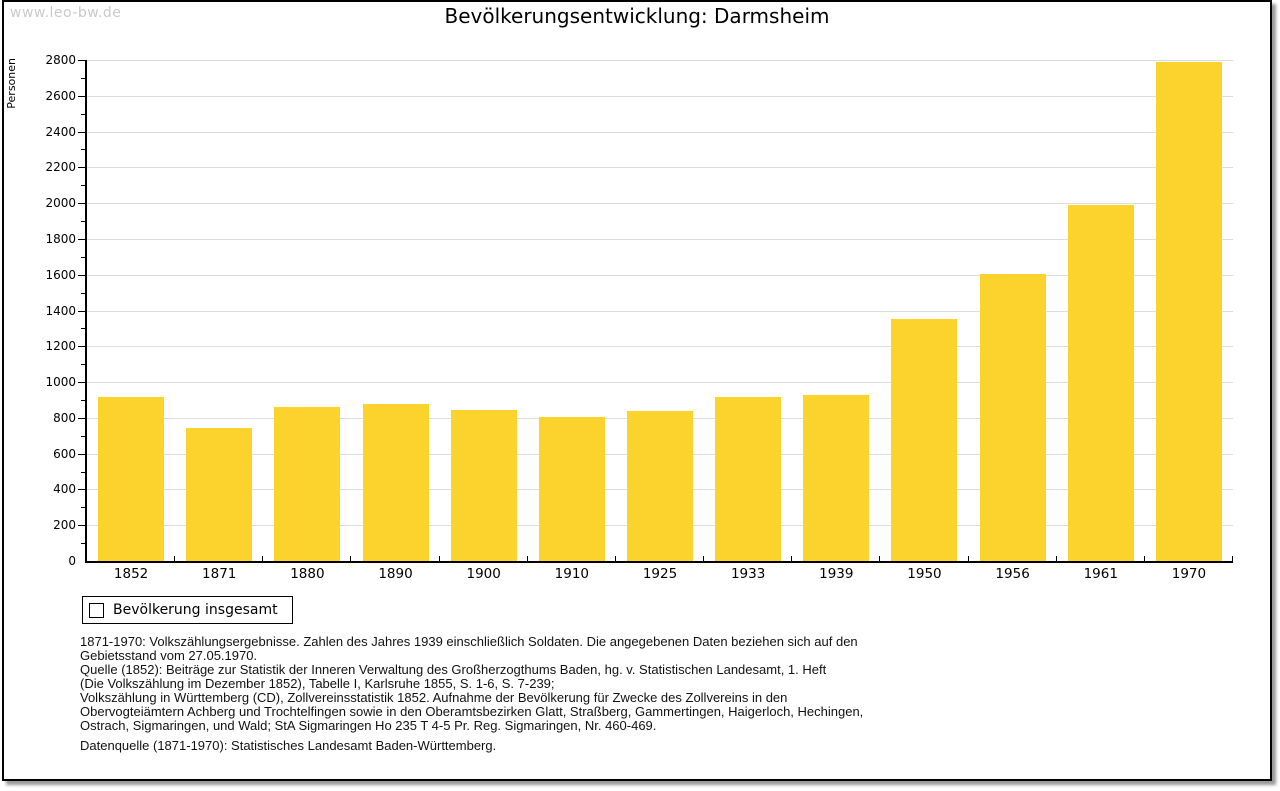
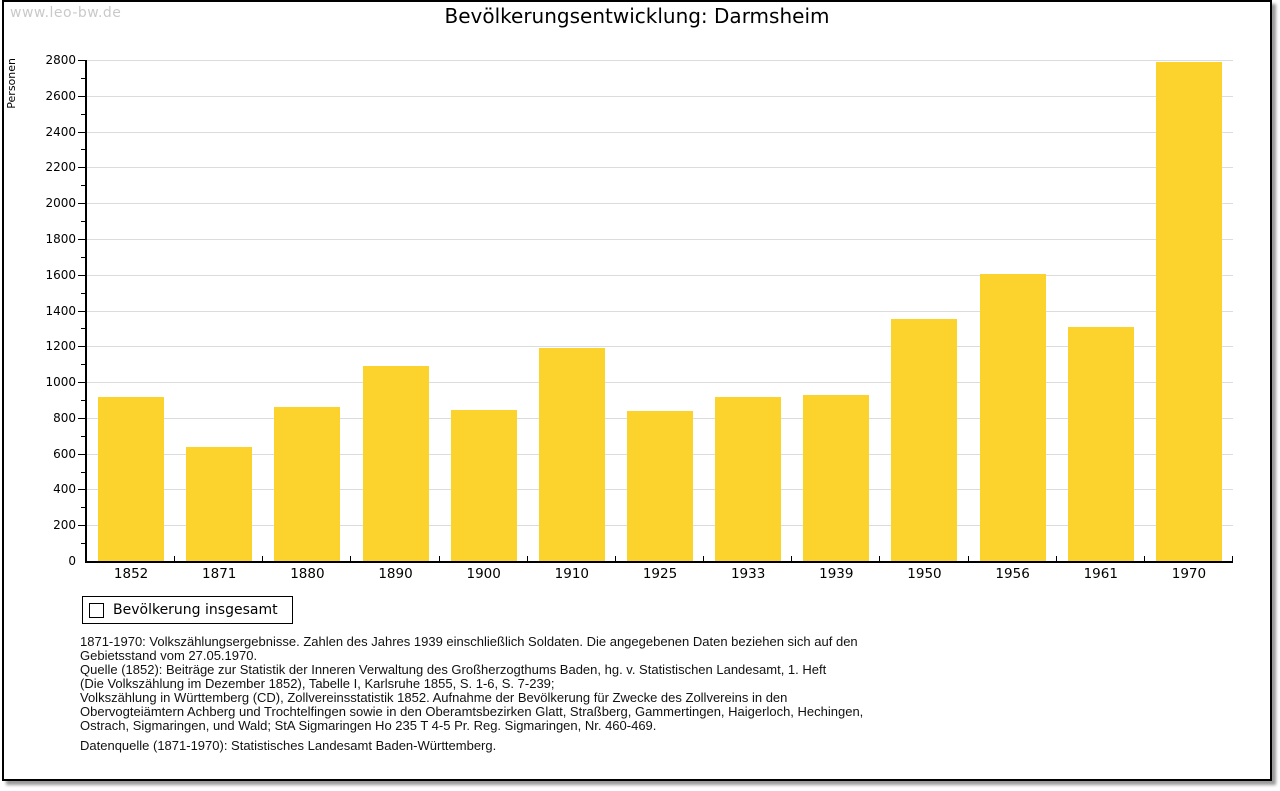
1871: 740 -> 640
1890: 880 -> 1090
1910: 810 -> 1190
1961: 1990 -> 1310
